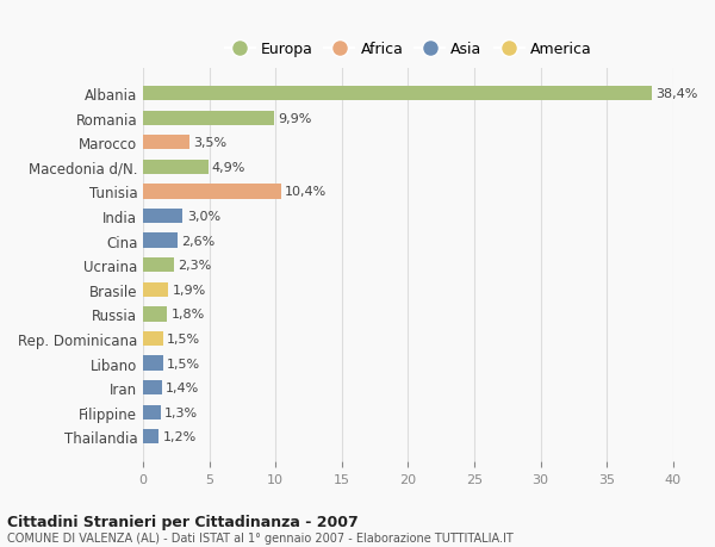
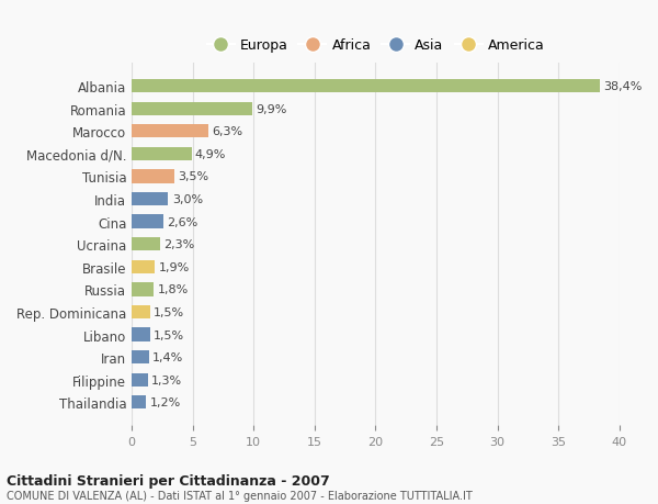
Marocco: 3,5% -> 6,3%
Tunisia: 10,4% -> 3,5%
